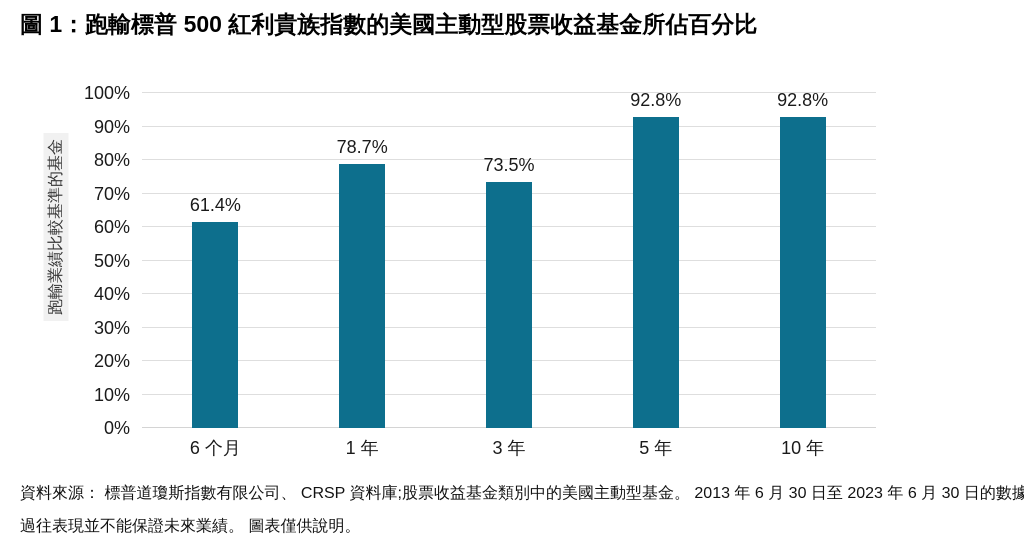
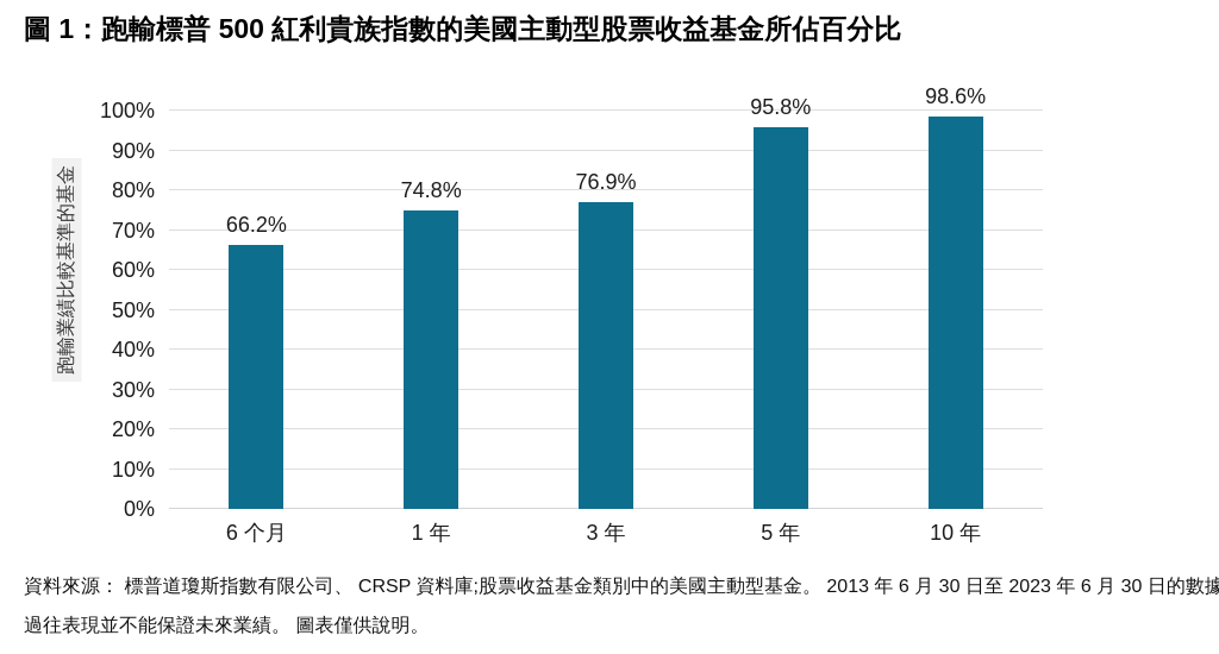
6 个月: 61.4% -> 66.2%
1 年: 78.7% -> 74.8%
3 年: 73.5% -> 76.9%
5 年: 92.8% -> 95.8%
10 年: 92.8% -> 98.6%
